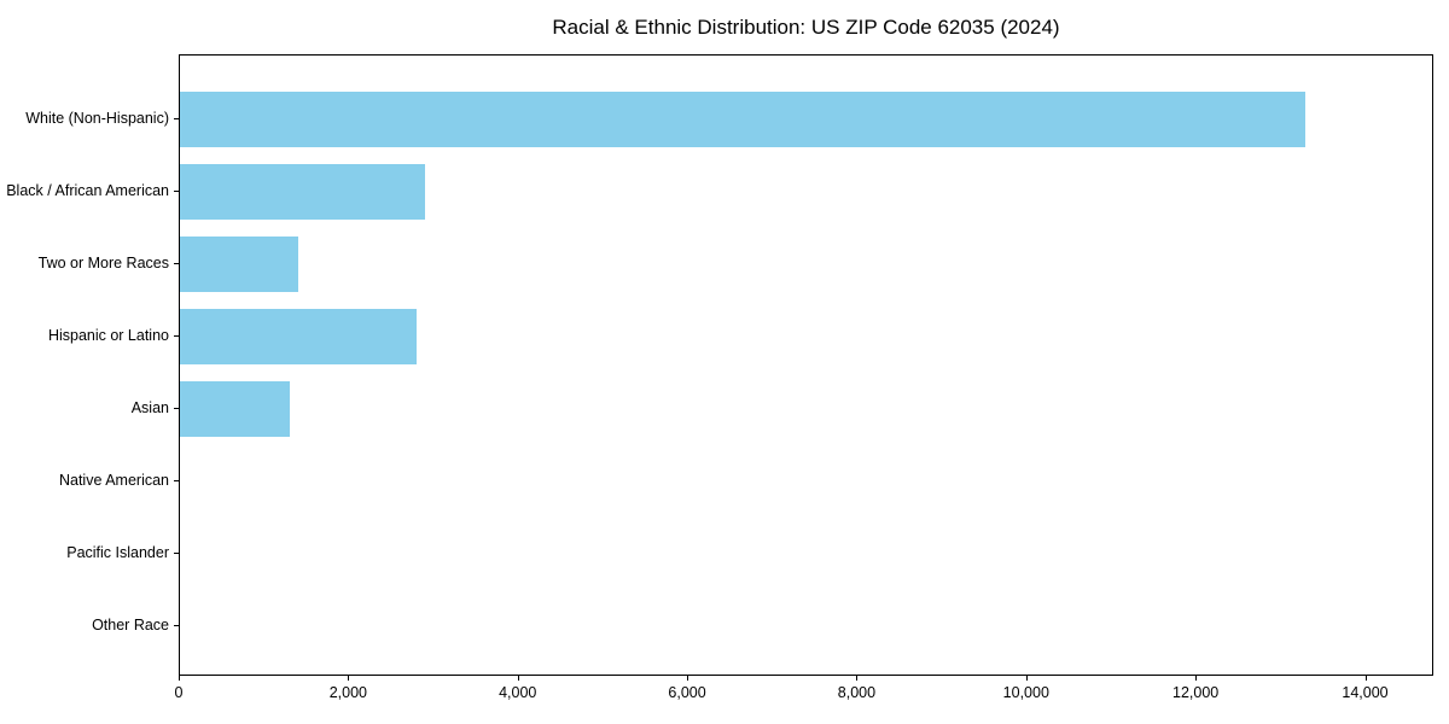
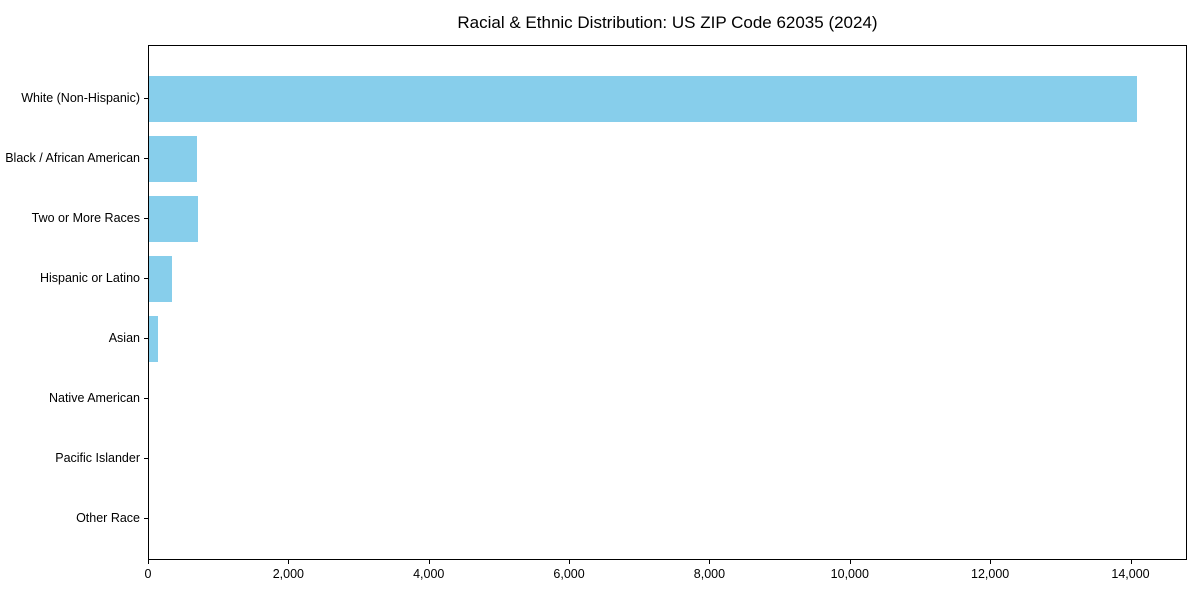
White (Non-Hispanic): 13300 -> 14100
Black / African American: 2900 -> 700
Two or More Races: 1400 -> 700
Hispanic or Latino: 2800 -> 300
Asian: 1300 -> 100
